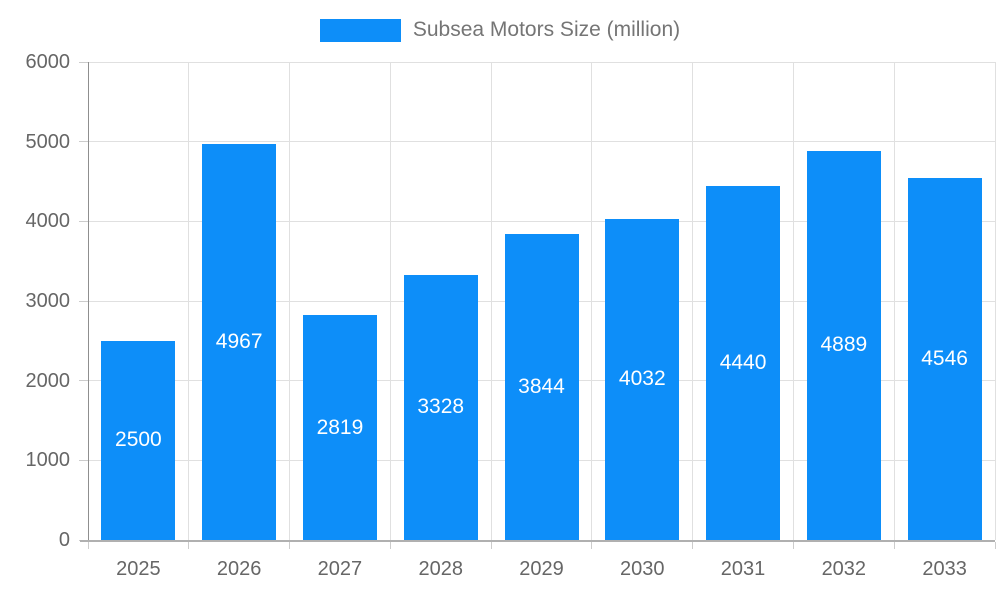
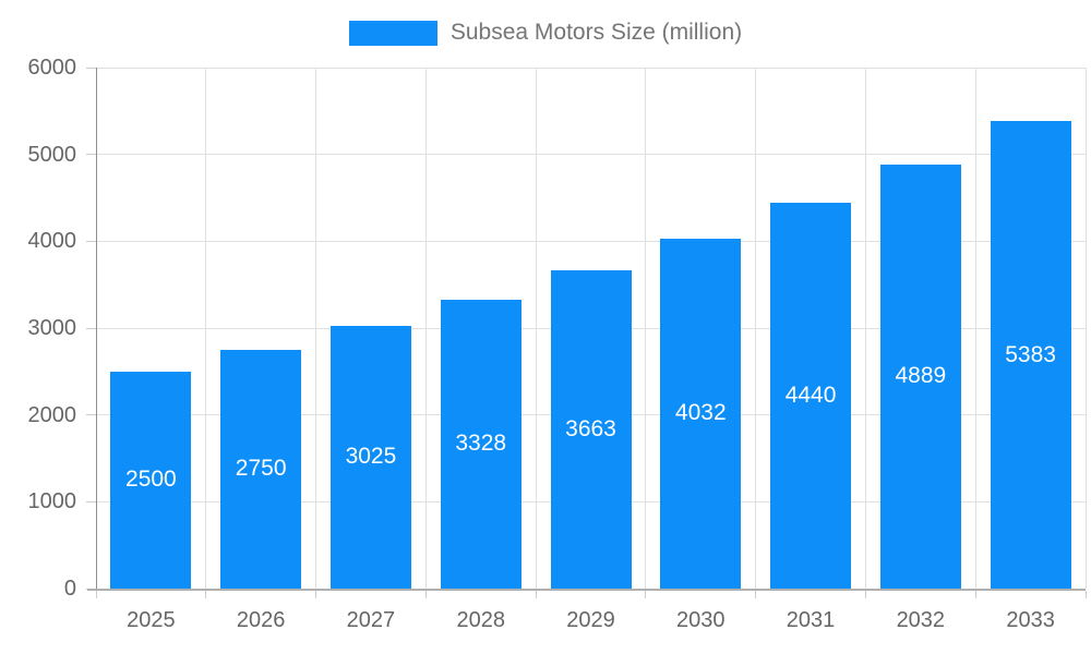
2026: 4967 -> 2750
2027: 2819 -> 3025
2029: 3844 -> 3663
2033: 4546 -> 5383
